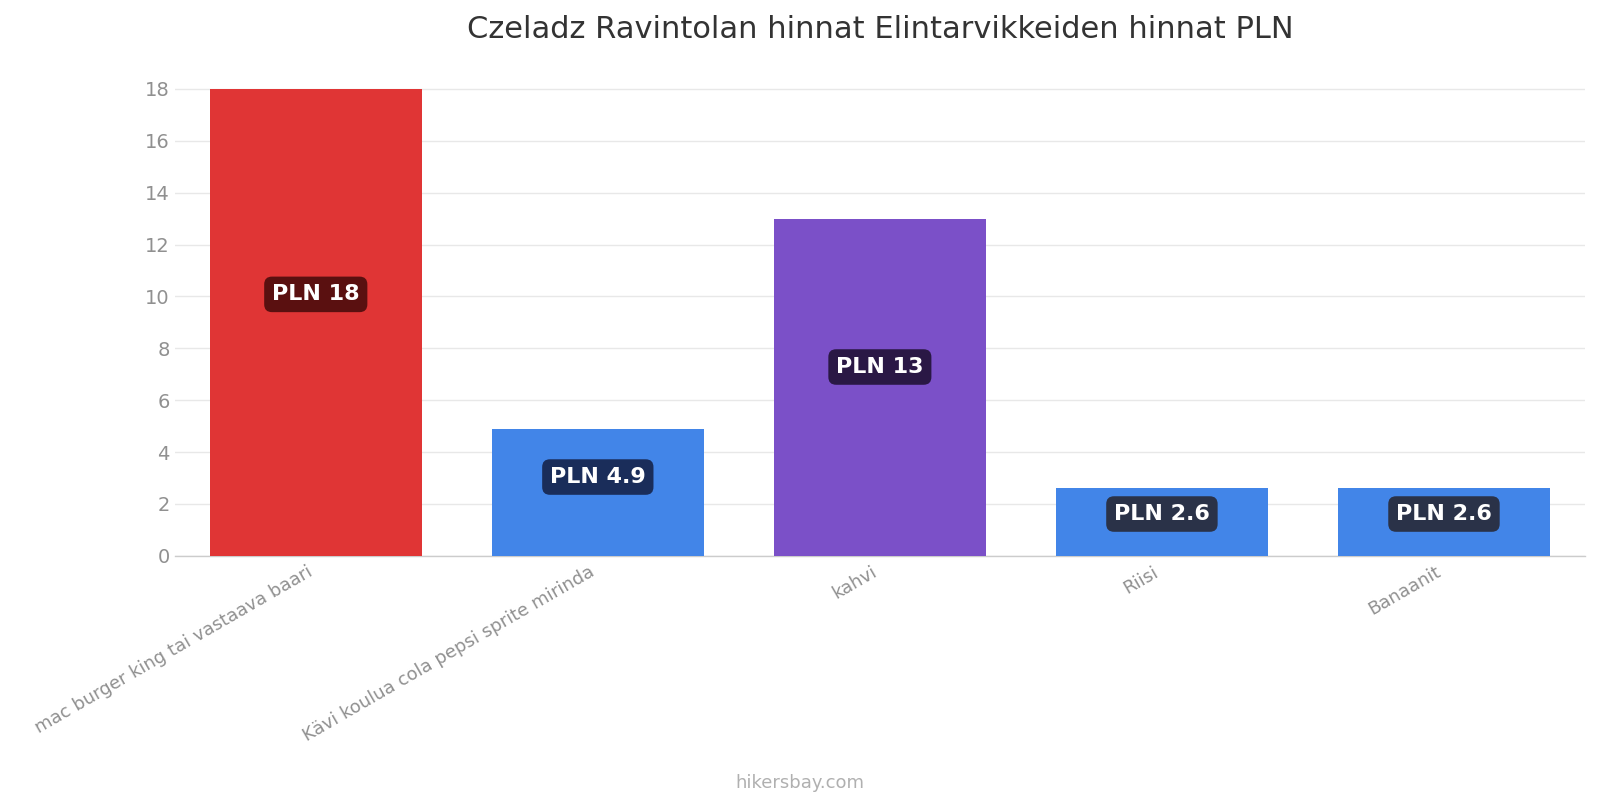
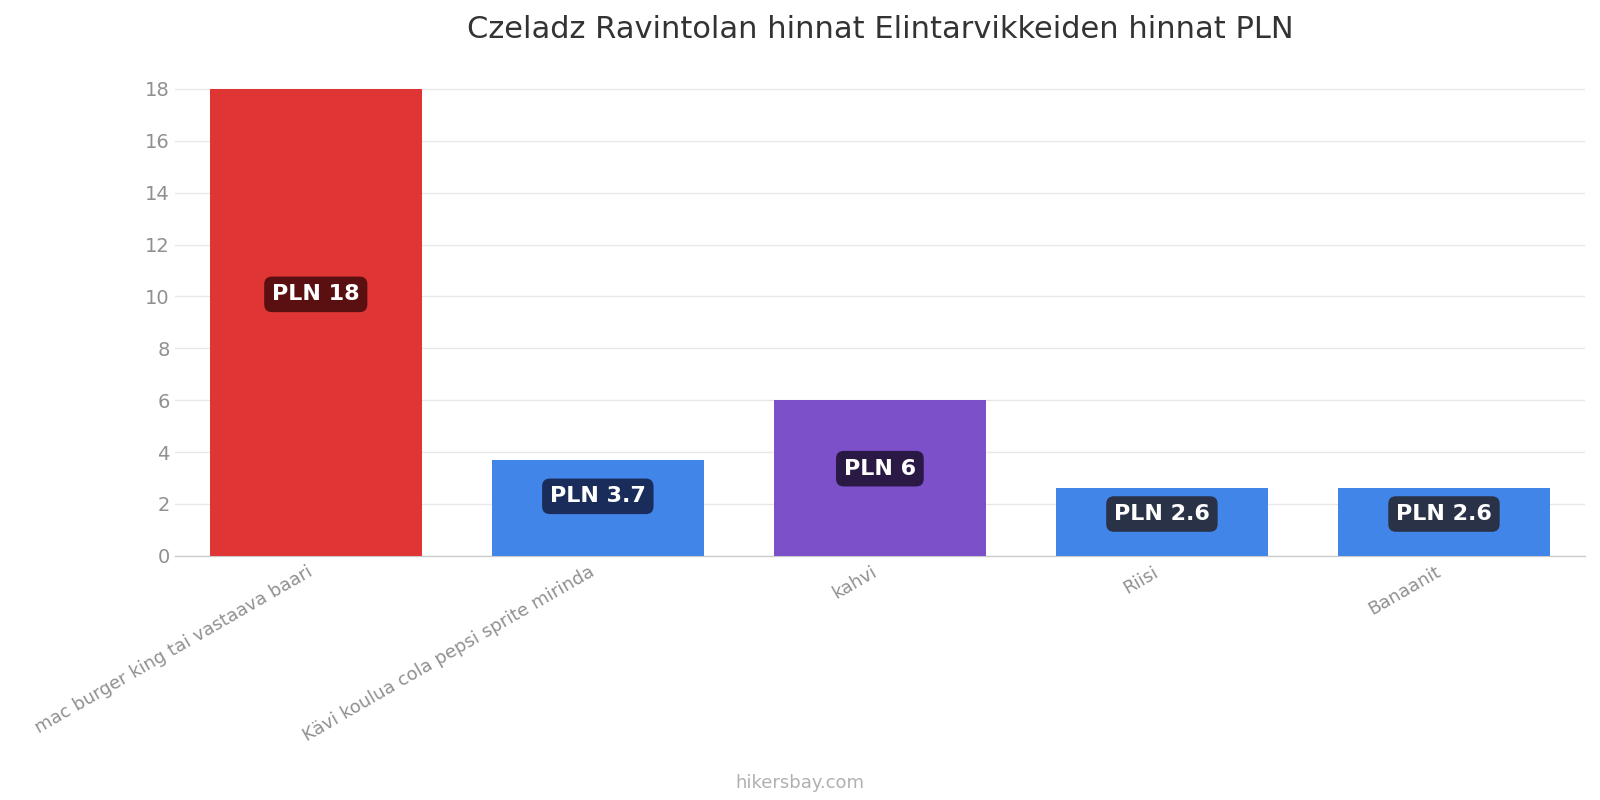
Kävi koulua cola pepsi sprite mirinda: 4.9 -> 3.7
kahvi: 13 -> 6
